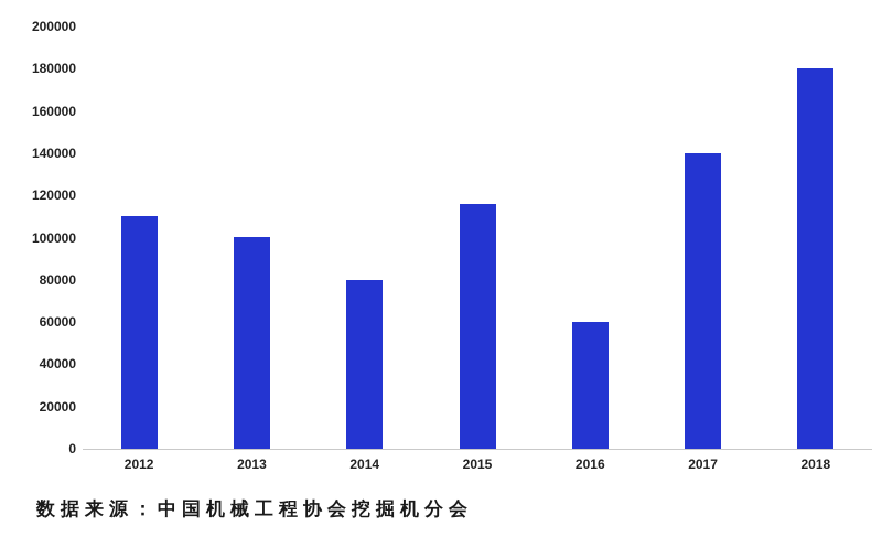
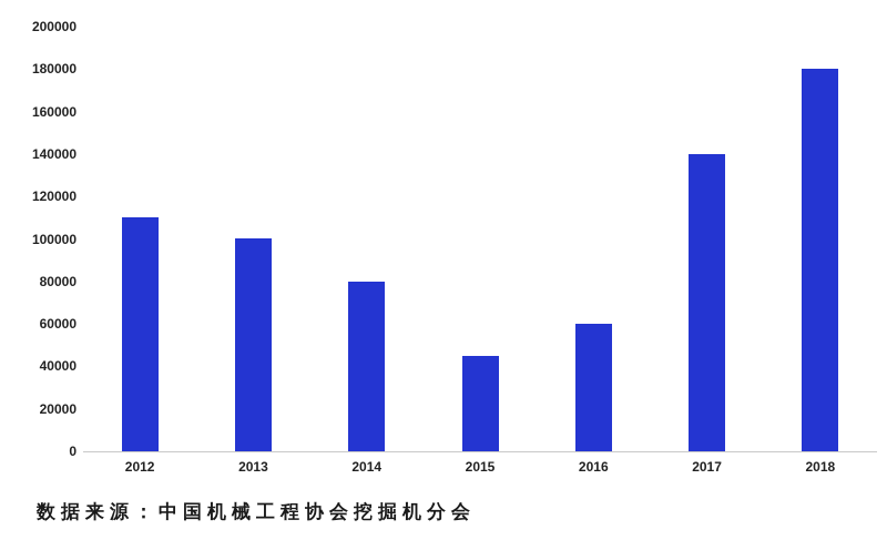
2015: 116000 -> 45000
